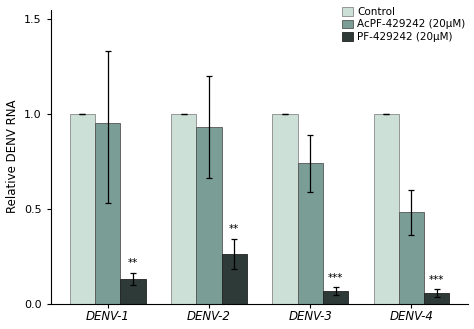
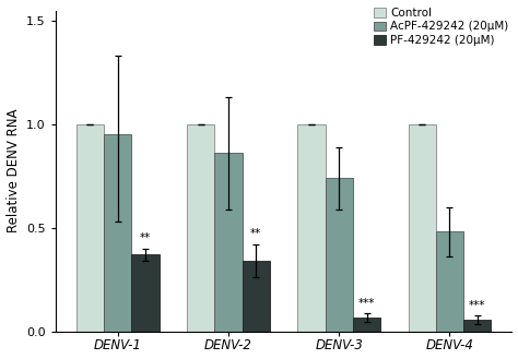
PF-429242 (20μM)/DENV-1: 0.13 -> 0.37
AcPF-429242 (20μM)/DENV-2: 0.93 -> 0.86
PF-429242 (20μM)/DENV-2: 0.26 -> 0.34
